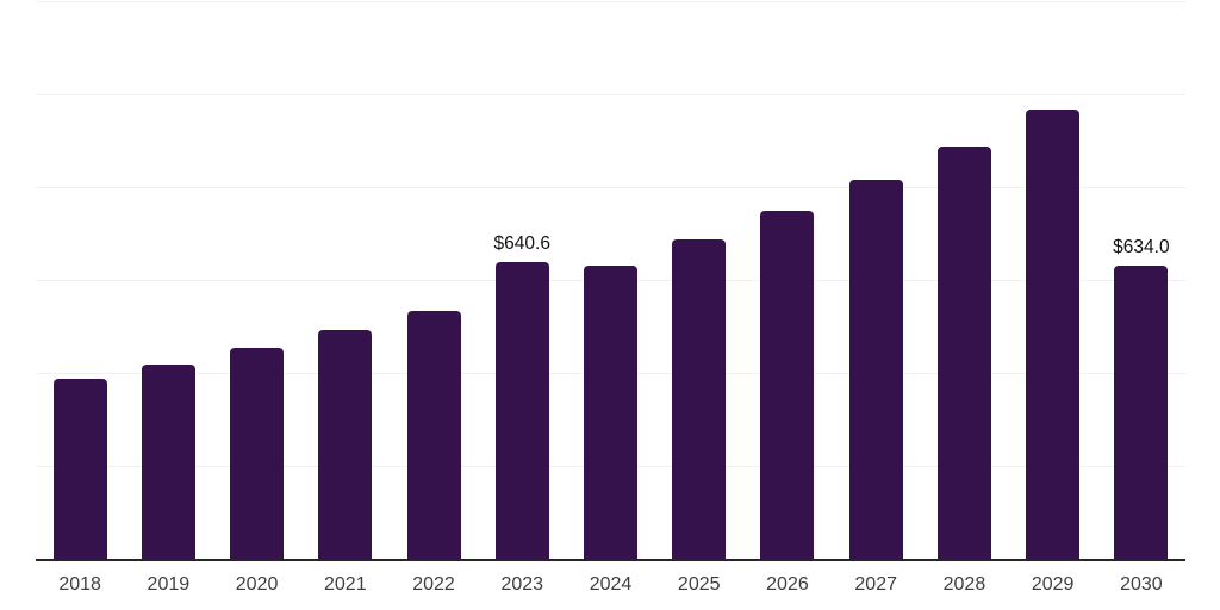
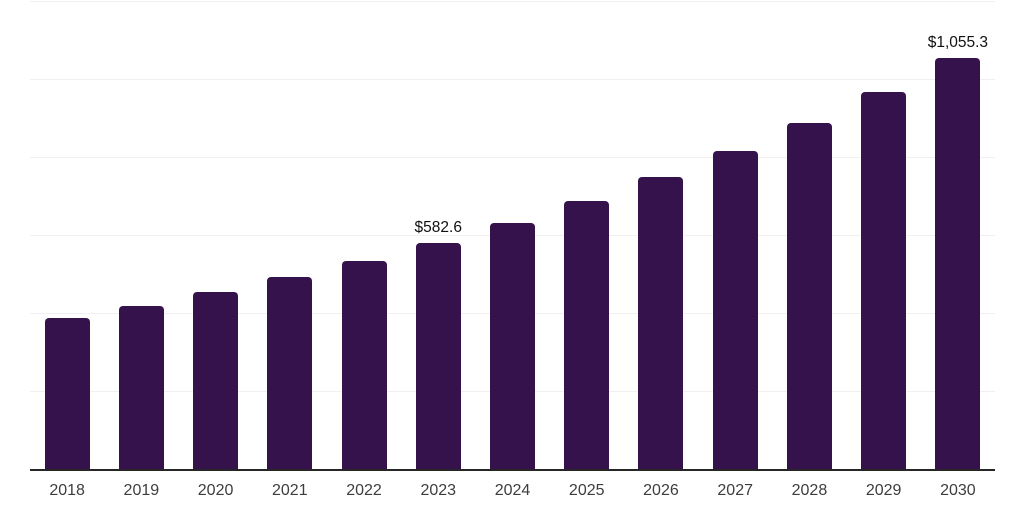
2023: $640.6 -> $582.6
2030: $634.0 -> $1,055.3
